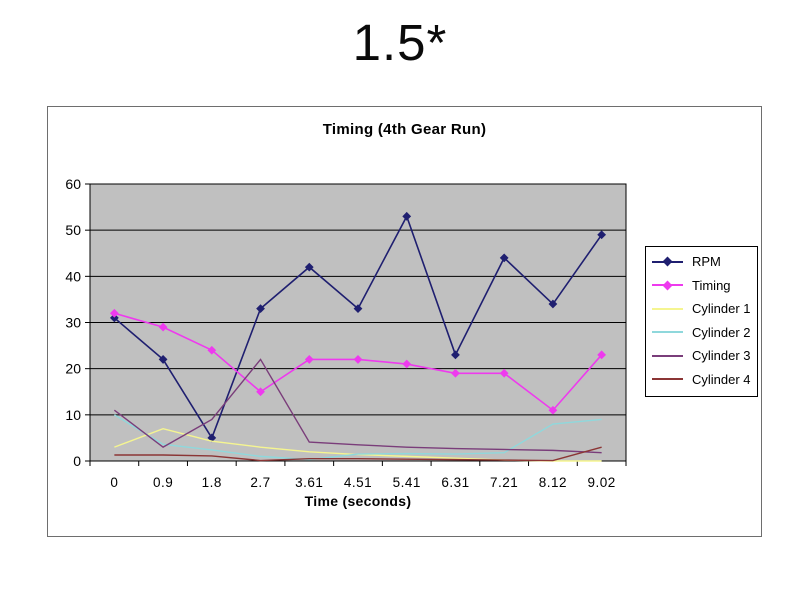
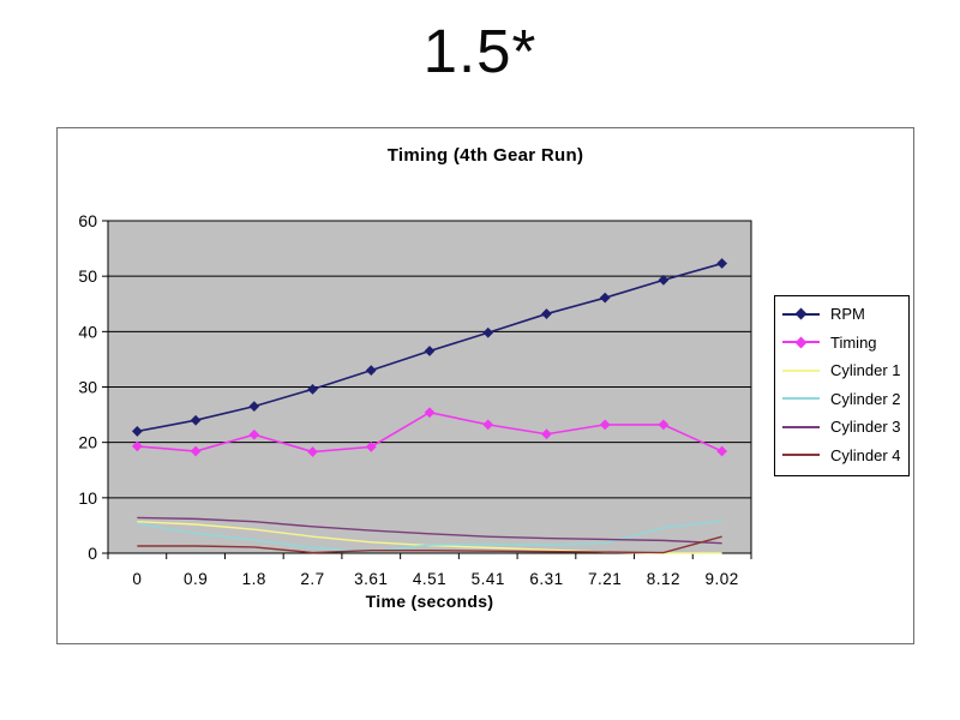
RPM/0: 31 -> 22
Timing/0: 32 -> 19
Cylinder 1/0: 3 -> 6
Cylinder 2/0: 10 -> 5
Cylinder 3/0: 11 -> 6
RPM/0.9: 22 -> 24
Timing/0.9: 29 -> 18
Cylinder 1/0.9: 7 -> 5
Cylinder 3/0.9: 3 -> 6
RPM/1.8: 5 -> 26
Timing/1.8: 24 -> 21
Cylinder 3/1.8: 9 -> 6
RPM/2.7: 33 -> 30
Timing/2.7: 15 -> 18
Cylinder 3/2.7: 22 -> 5
RPM/3.61: 42 -> 33
Timing/3.61: 22 -> 19
RPM/4.51: 33 -> 36
Timing/4.51: 22 -> 25
RPM/5.41: 53 -> 40
Timing/5.41: 21 -> 23
RPM/6.31: 23 -> 43
Timing/6.31: 19 -> 22
RPM/7.21: 44 -> 46
Timing/7.21: 19 -> 23
RPM/8.12: 34 -> 49
Timing/8.12: 11 -> 23
Cylinder 2/8.12: 8 -> 5
RPM/9.02: 49 -> 52
Timing/9.02: 23 -> 18
Cylinder 2/9.02: 9 -> 6
